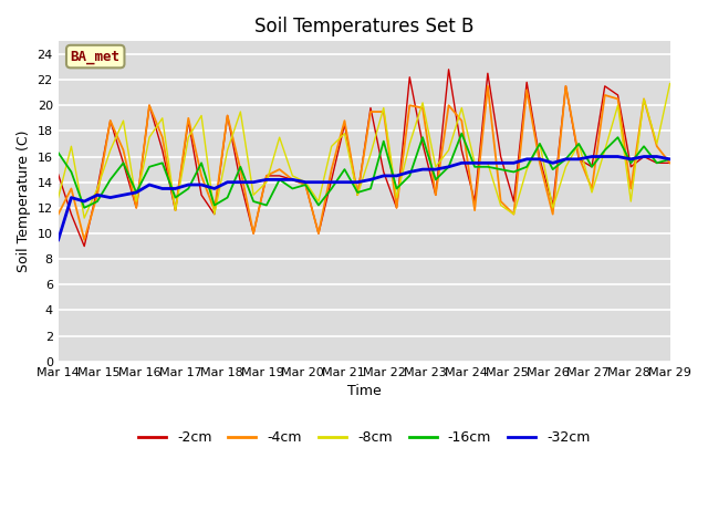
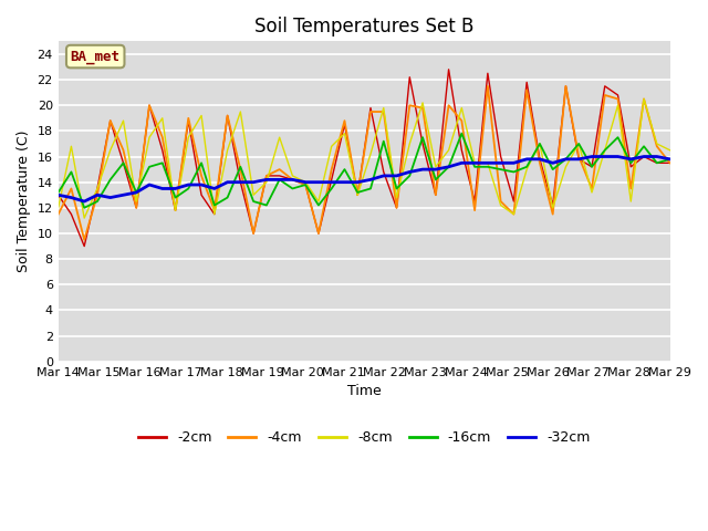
-2cm/Mar 14: 14.6 -> 13.0
-8cm/Mar 14: 12.8 -> 12.0
-16cm/Mar 14: 16.3 -> 13.2
-32cm/Mar 14: 9.5 -> 13.0
-8cm/Mar 29: 21.7 -> 16.5
